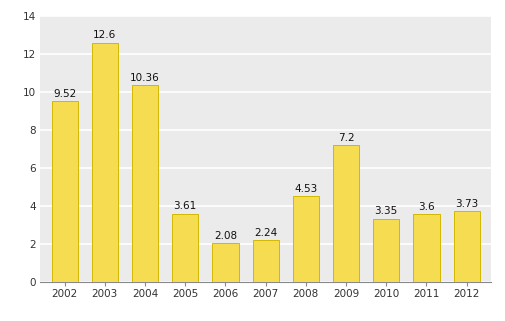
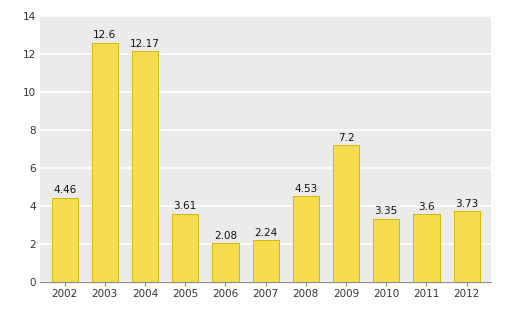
2002: 9.52 -> 4.46
2004: 10.36 -> 12.17
